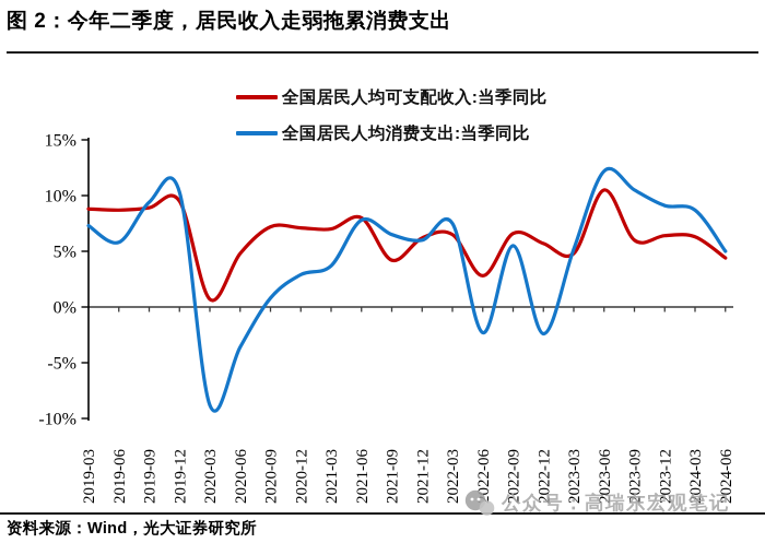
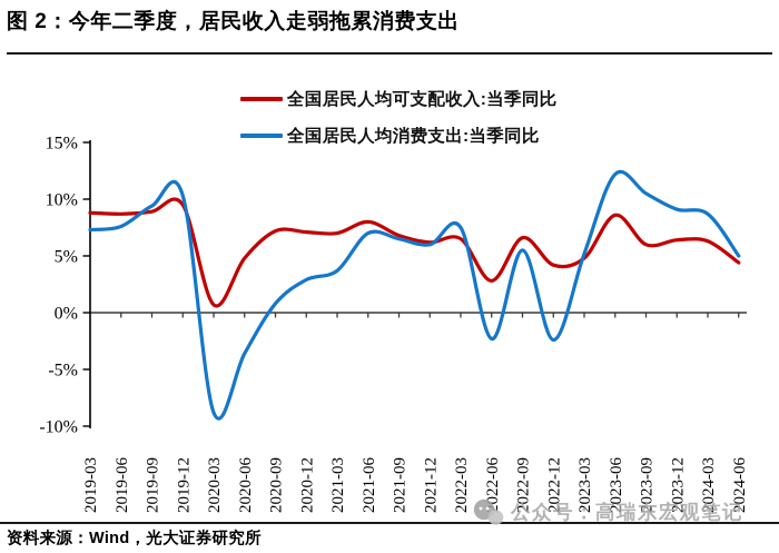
全国居民人均消费支出:当季同比/2019-06: 5.8% -> 7.6%
全国居民人均消费支出:当季同比/2021-06: 7.8% -> 7.0%
全国居民人均可支配收入:当季同比/2021-09: 4.2% -> 6.8%
全国居民人均可支配收入:当季同比/2022-12: 5.7% -> 4.2%
全国居民人均可支配收入:当季同比/2023-06: 10.5% -> 8.6%
